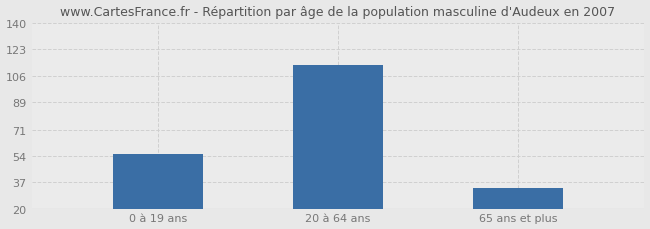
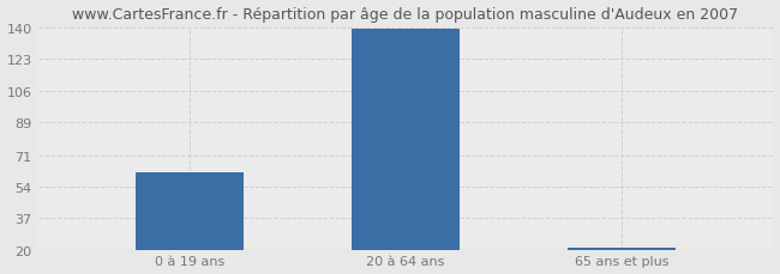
0 à 19 ans: 55 -> 62
20 à 64 ans: 113 -> 139
65 ans et plus: 33 -> 21
